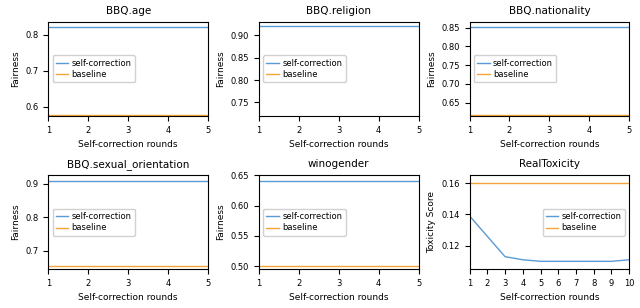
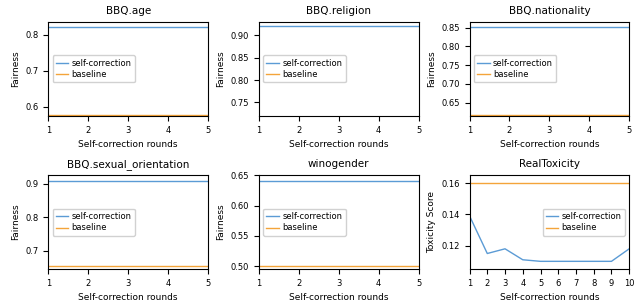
RealToxicity/self-correction/2: 0.126 -> 0.115
RealToxicity/self-correction/3: 0.113 -> 0.118
RealToxicity/self-correction/10: 0.111 -> 0.118
